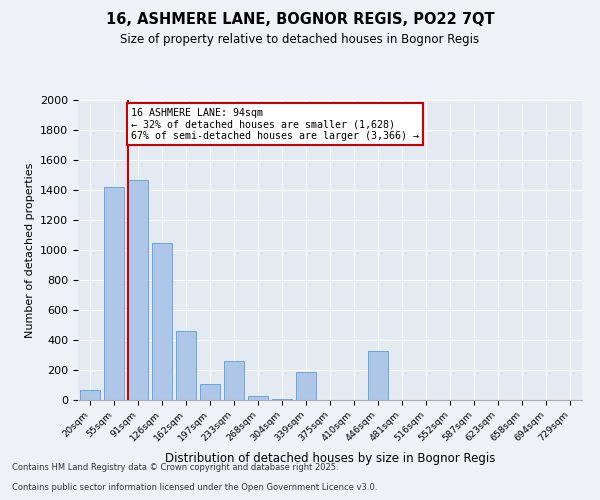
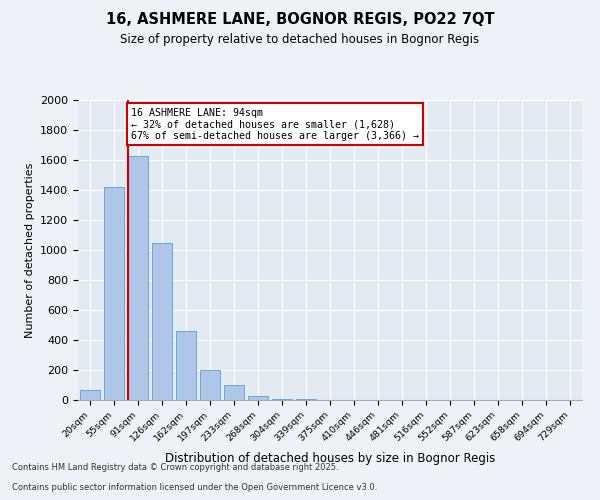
91sqm: 1470 -> 1630
197sqm: 110 -> 200
233sqm: 260 -> 100
339sqm: 190 -> 0
446sqm: 330 -> 0
